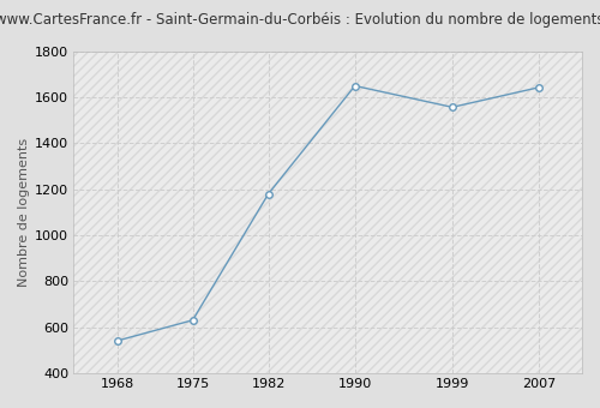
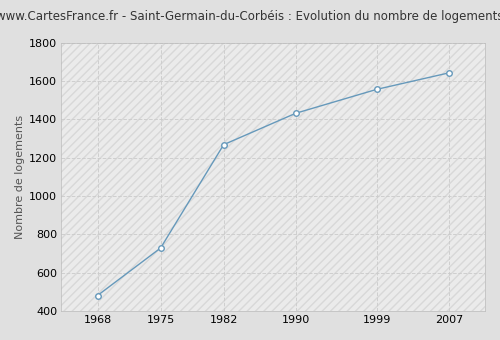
1968: 540 -> 480
1975: 630 -> 730
1982: 1180 -> 1270
1990: 1650 -> 1430
